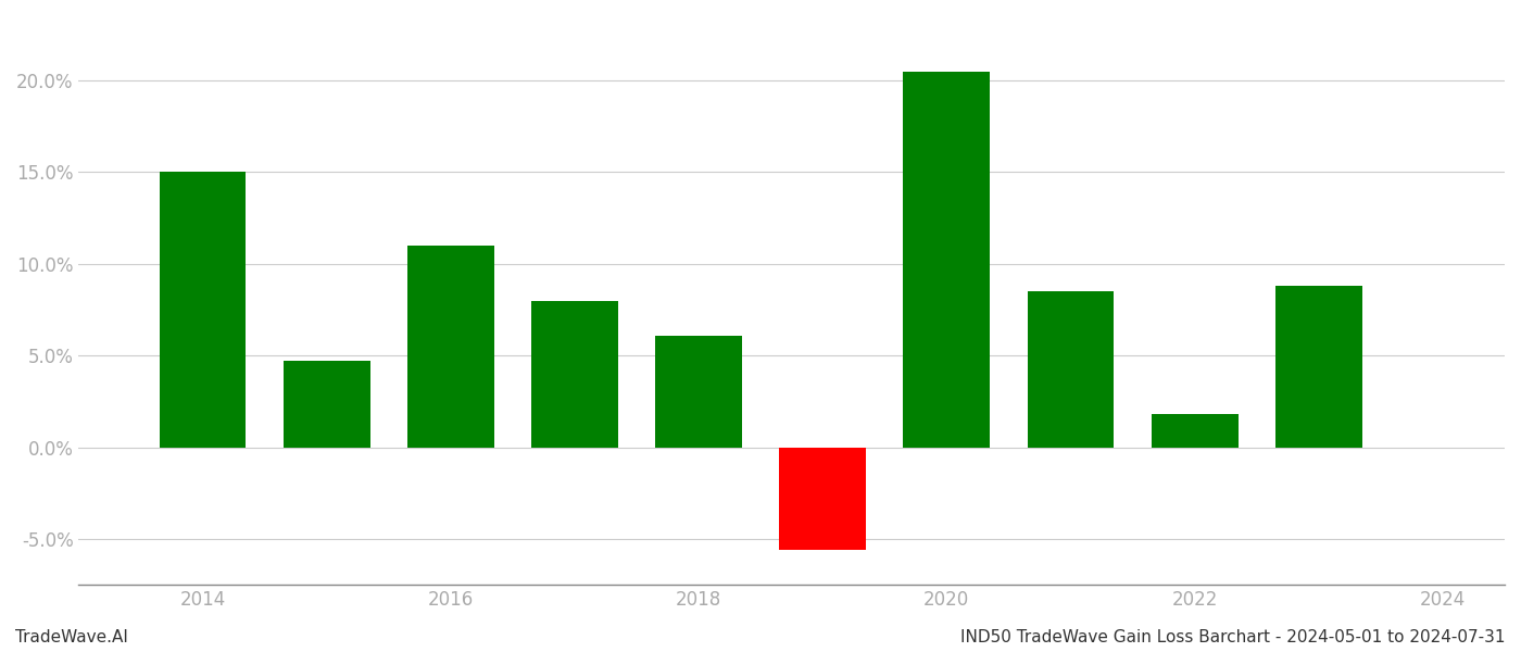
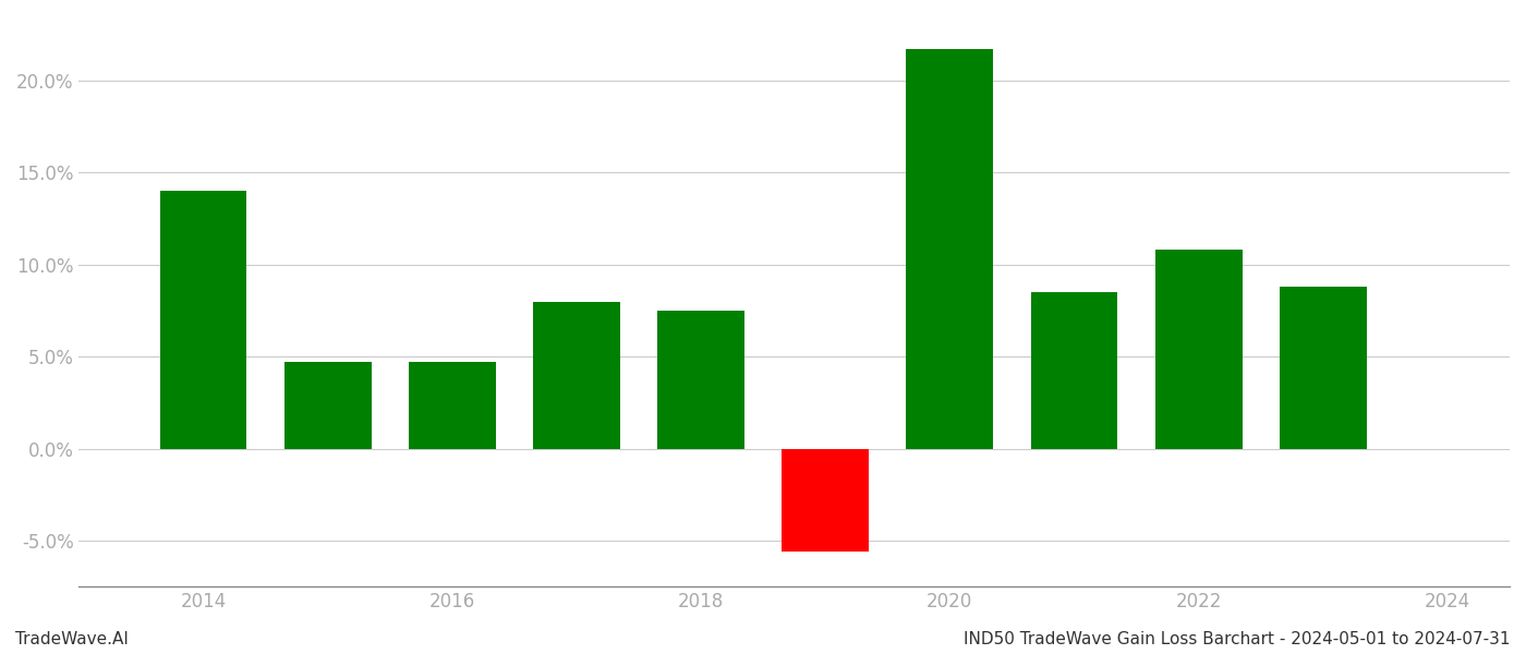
2014: 15.0% -> 14.0%
2016: 11.0% -> 4.7%
2018: 6.1% -> 7.5%
2020: 20.5% -> 21.7%
2022: 1.8% -> 10.8%
